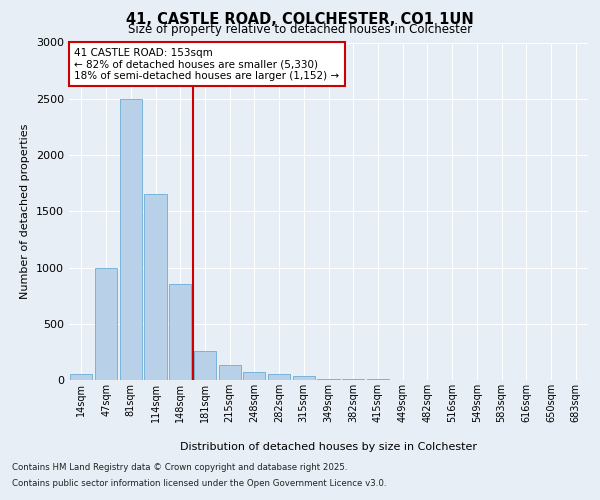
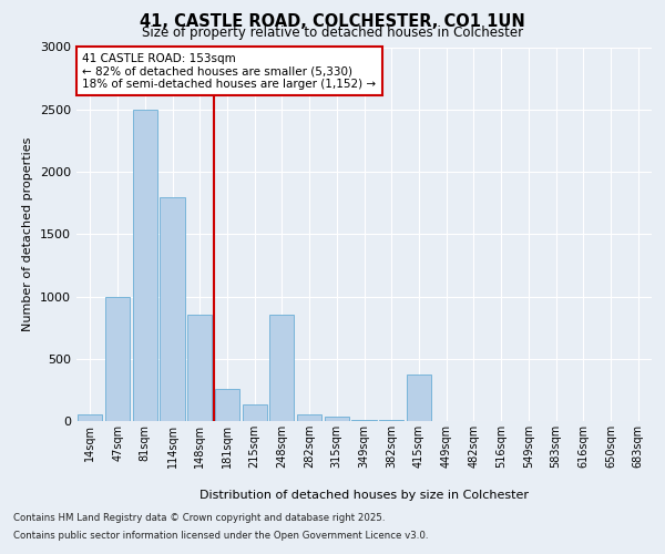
114sqm: 1650 -> 1800
248sqm: 80 -> 850
415sqm: 0 -> 370
